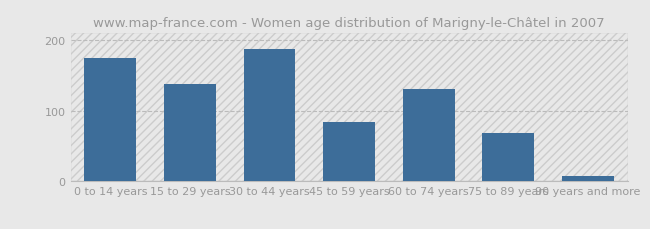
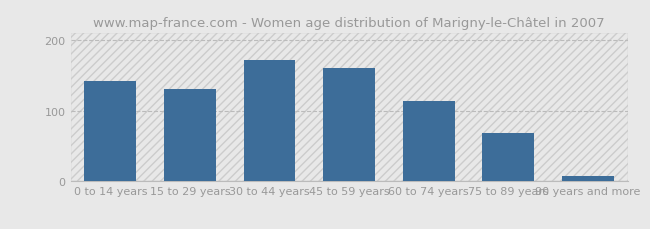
0 to 14 years: 174 -> 142
15 to 29 years: 138 -> 130
30 to 44 years: 188 -> 172
45 to 59 years: 84 -> 160
60 to 74 years: 130 -> 113
